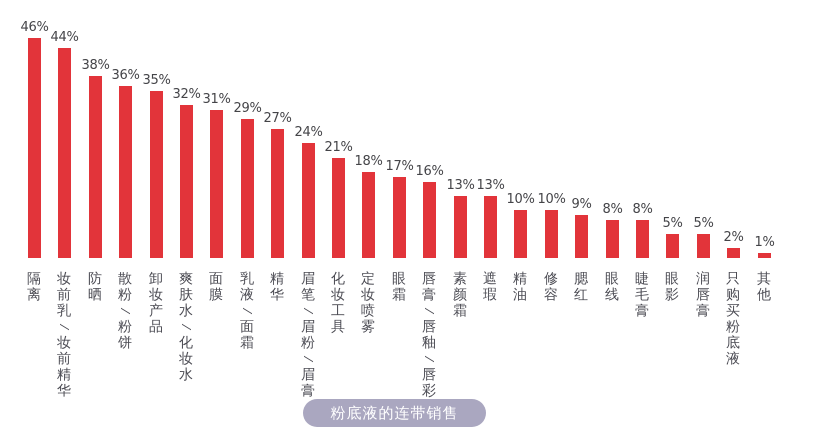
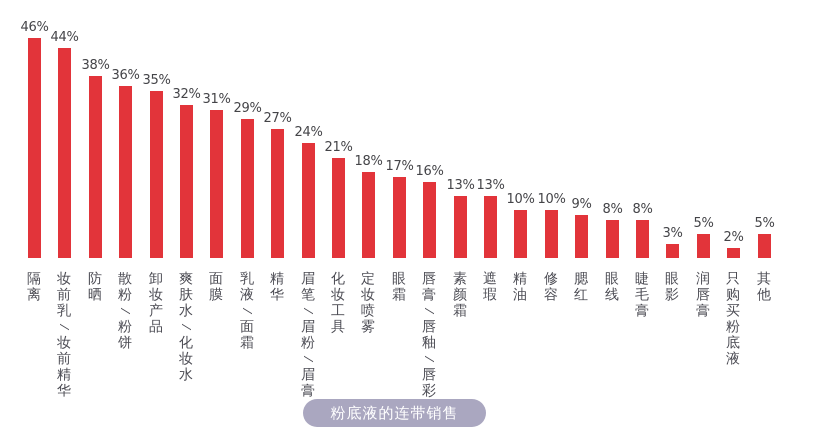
眼影: 5% -> 3%
其他: 1% -> 5%
